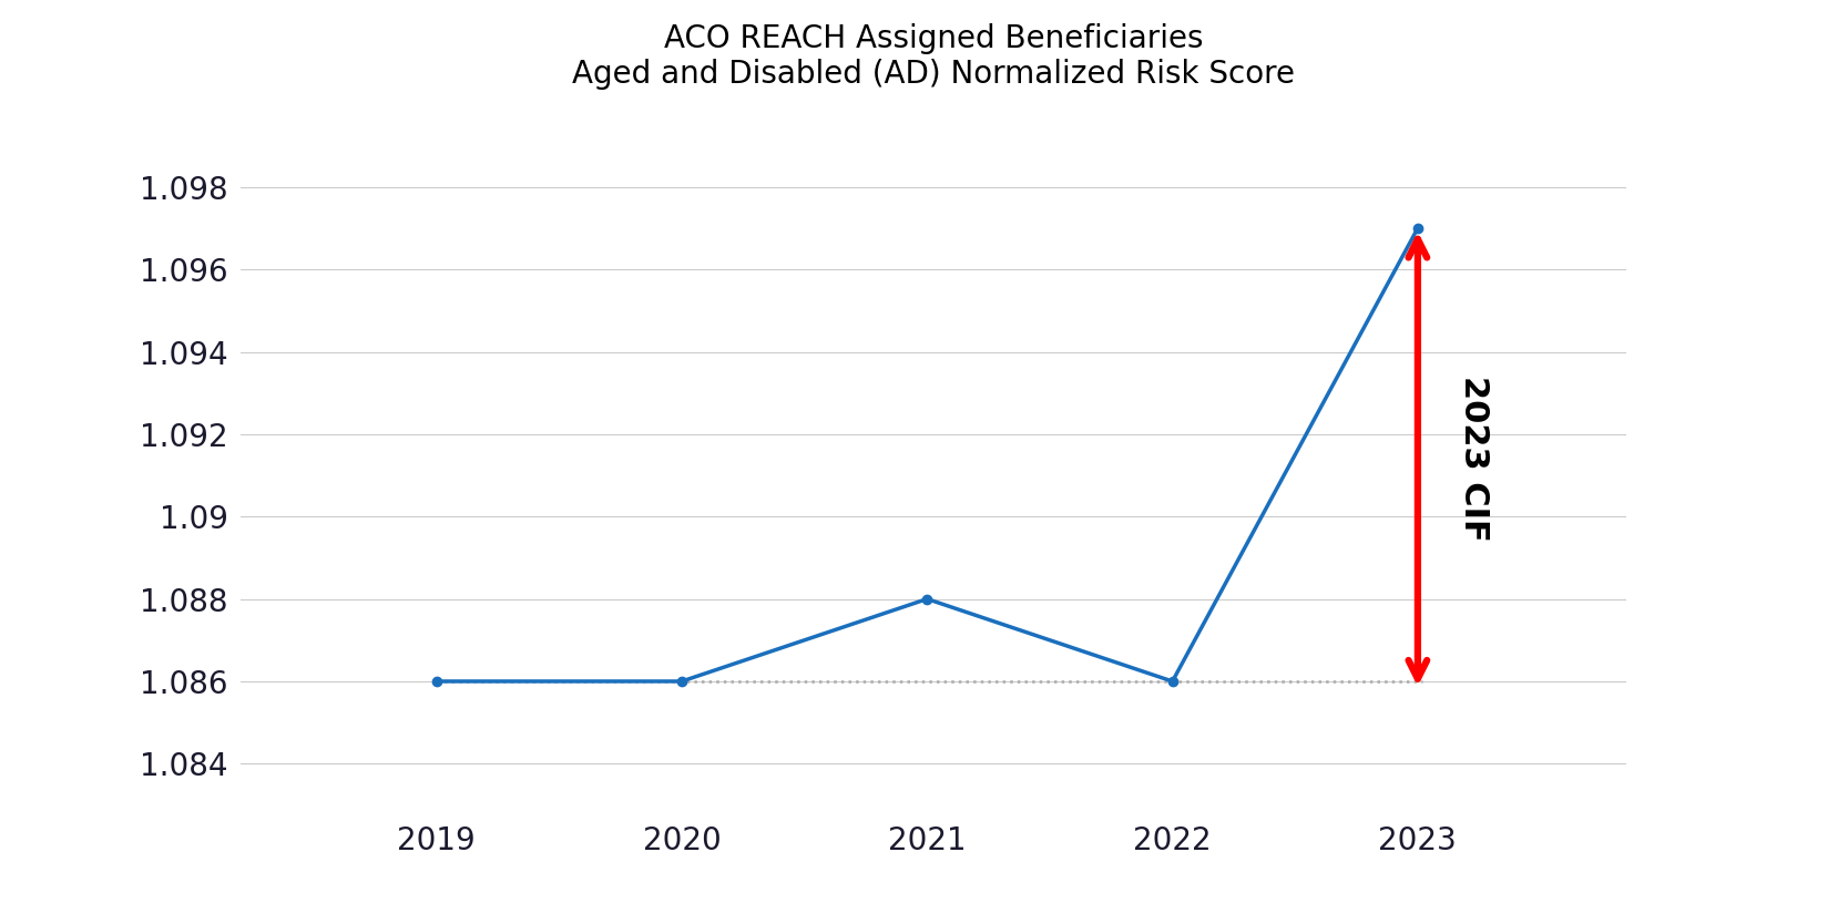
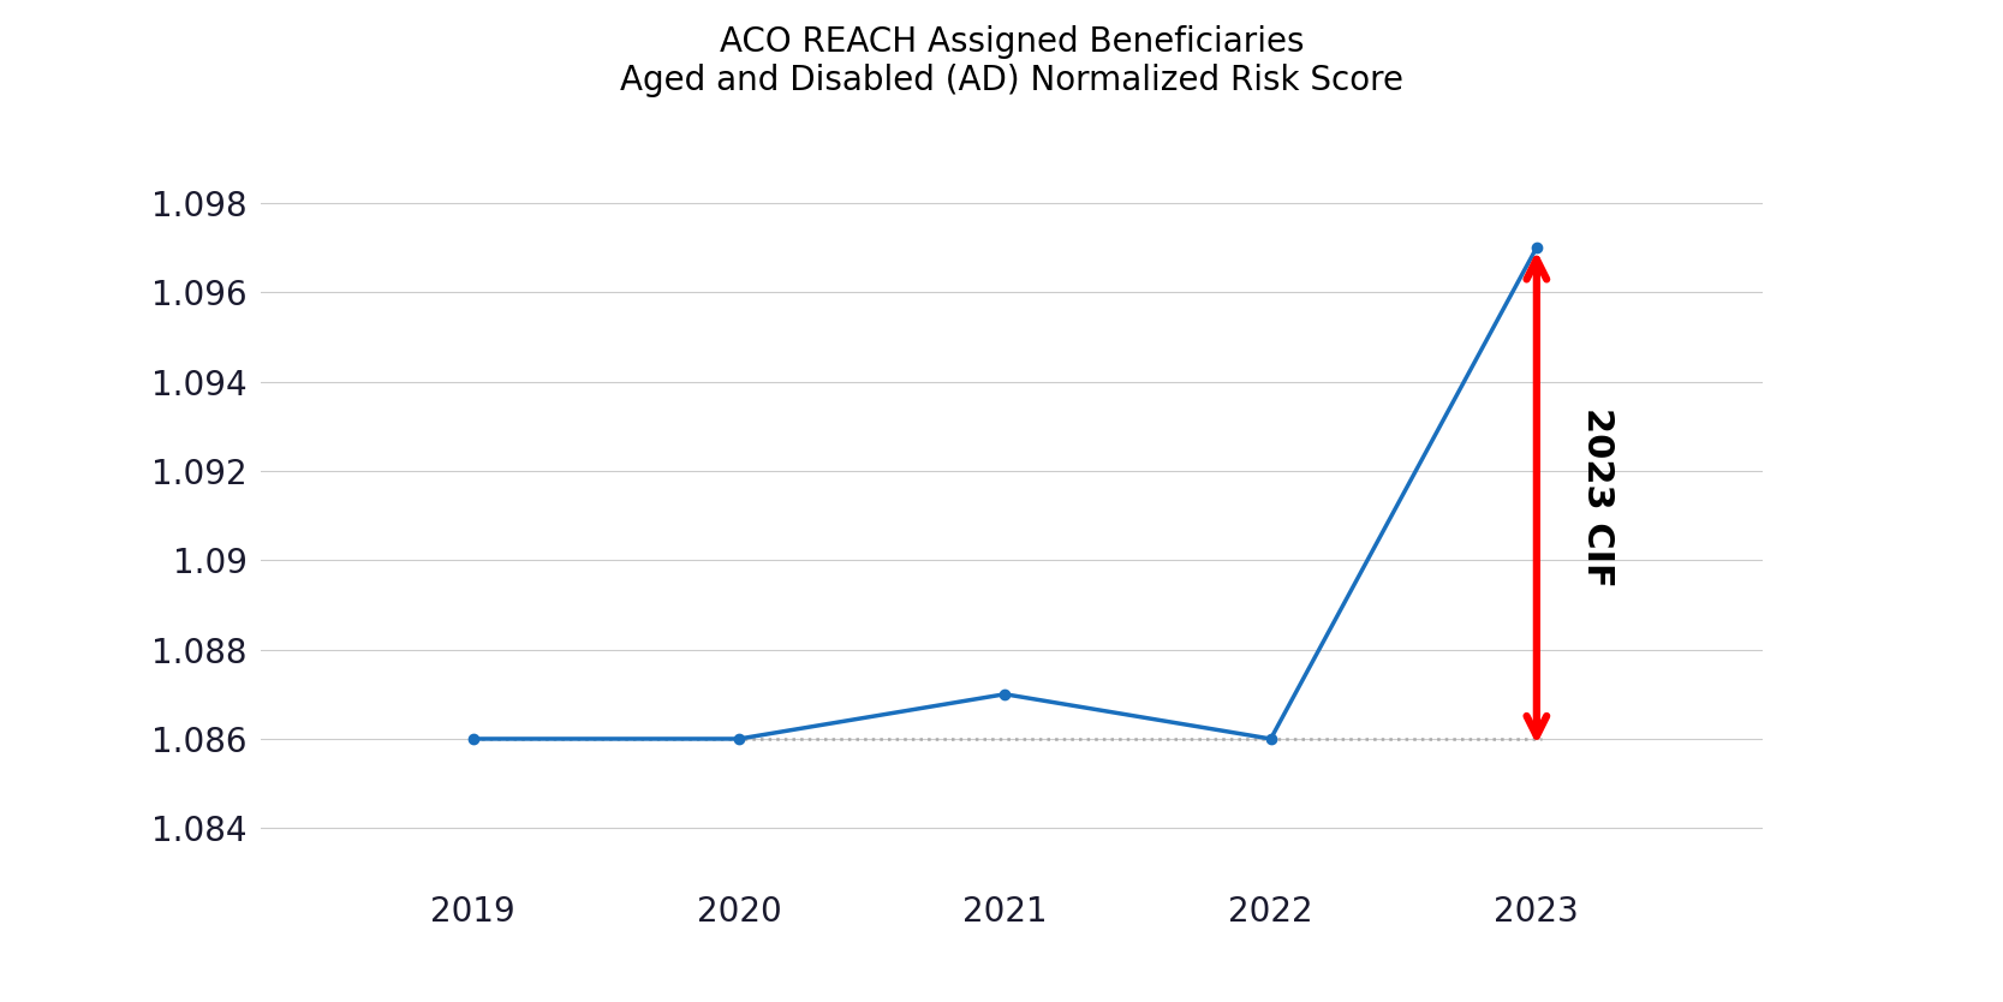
2021: 1.088 -> 1.087
